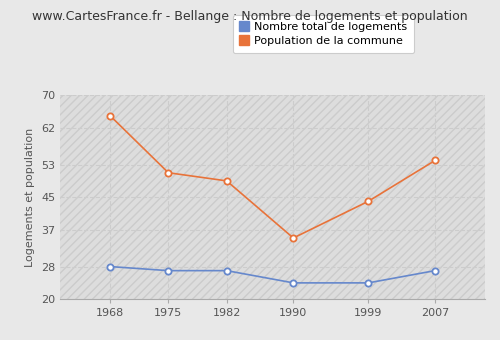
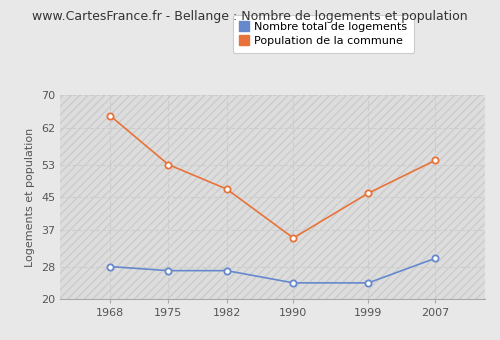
Population de la commune/1975: 51 -> 53
Population de la commune/1982: 49 -> 47
Population de la commune/1999: 44 -> 46
Nombre total de logements/2007: 27 -> 30
